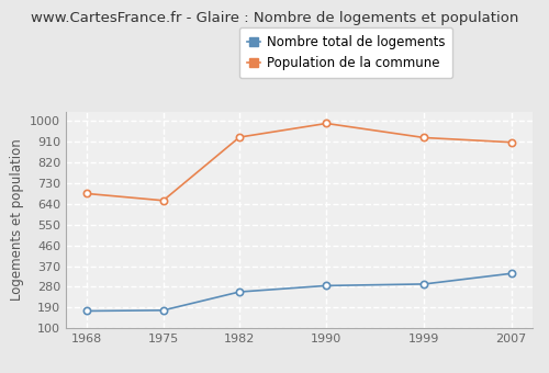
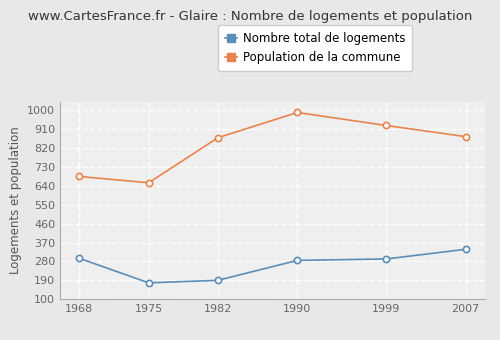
Nombre total de logements/1968: 175 -> 295
Nombre total de logements/1982: 258 -> 190
Population de la commune/1982: 930 -> 870
Population de la commune/2007: 908 -> 875
